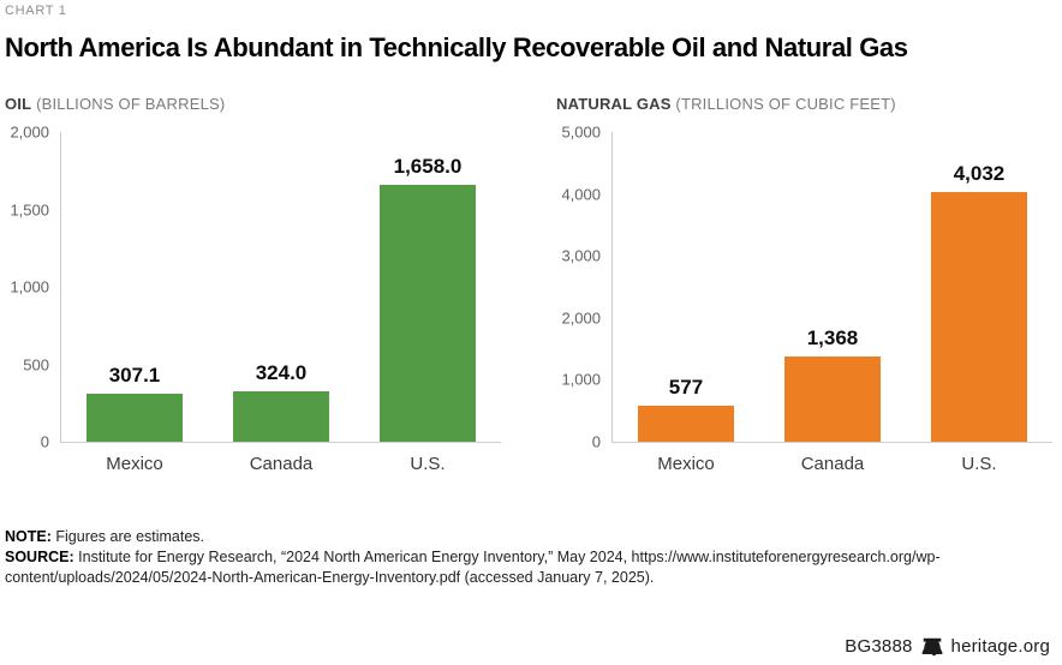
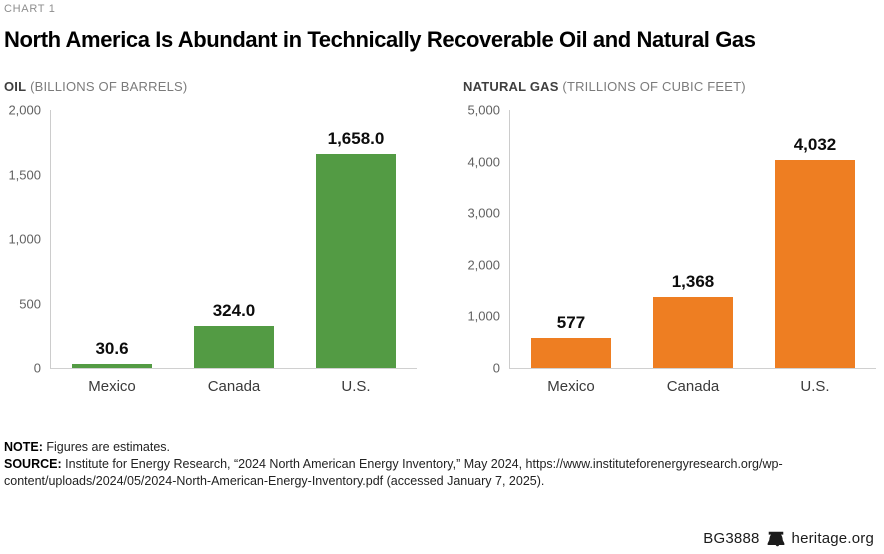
OIL/Mexico: 307.1 -> 30.6
